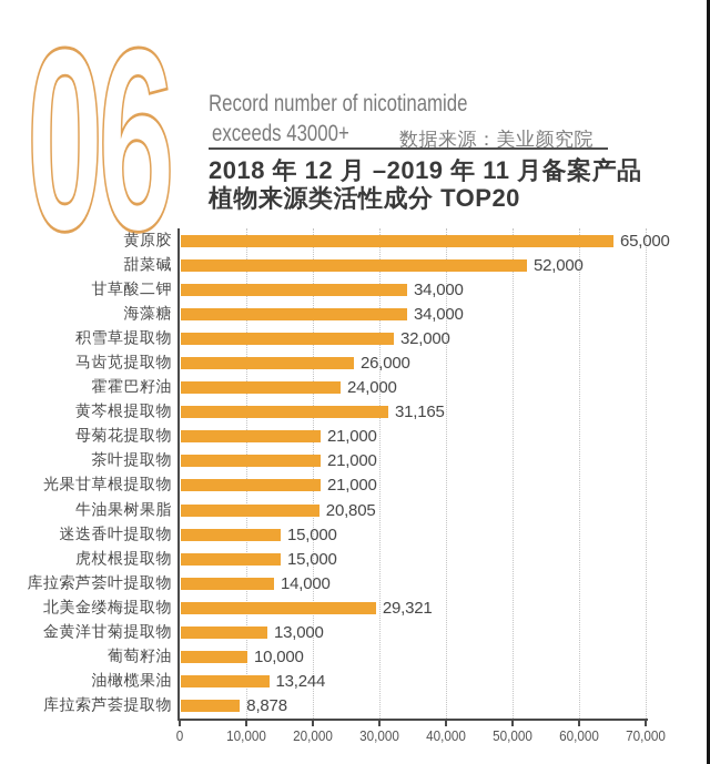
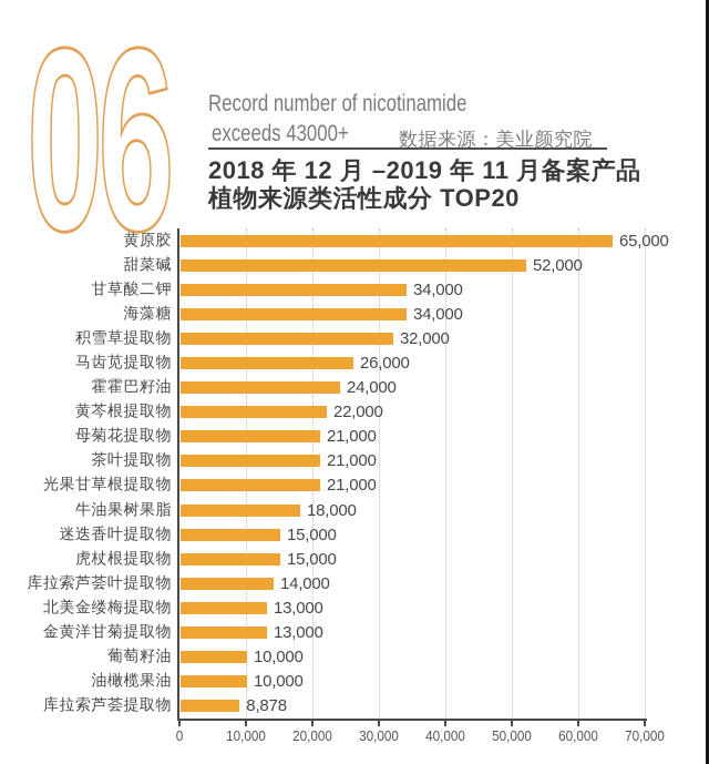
黄芩根提取物: 31,165 -> 22,000
牛油果树果脂: 20,805 -> 18,000
北美金缕梅提取物: 29,321 -> 13,000
油橄榄果油: 13,244 -> 10,000
